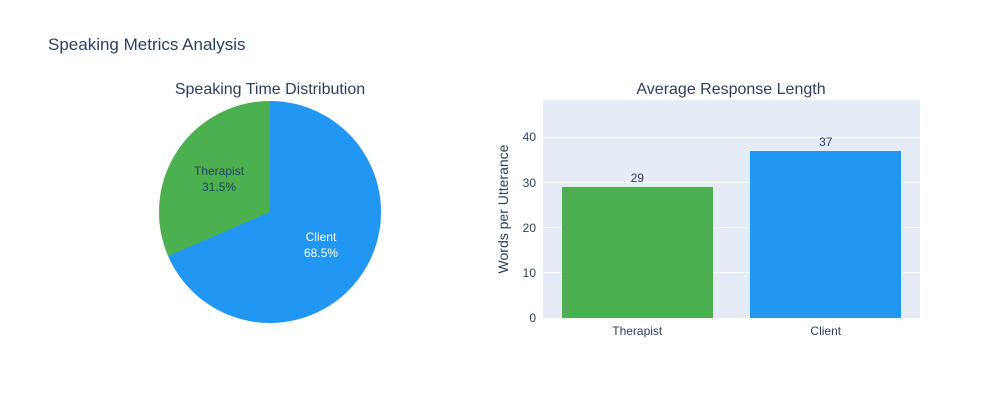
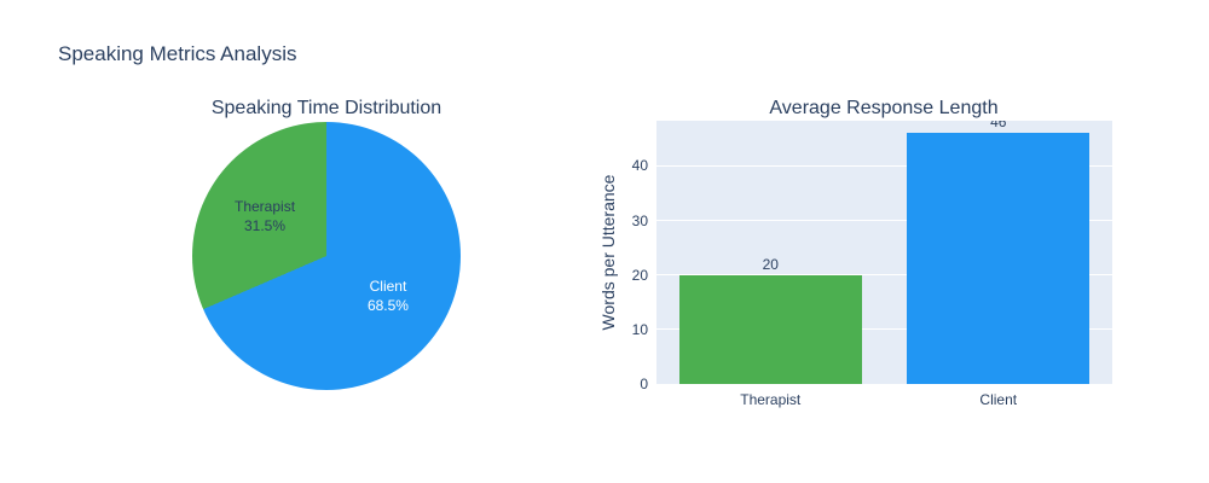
Average Response Length/Therapist: 29 -> 20
Average Response Length/Client: 37 -> 46
